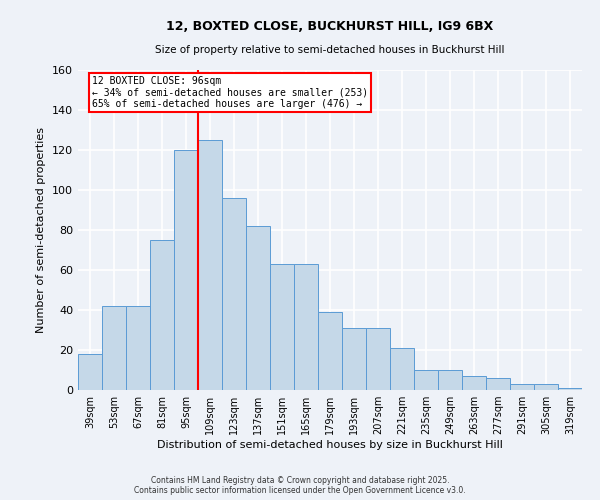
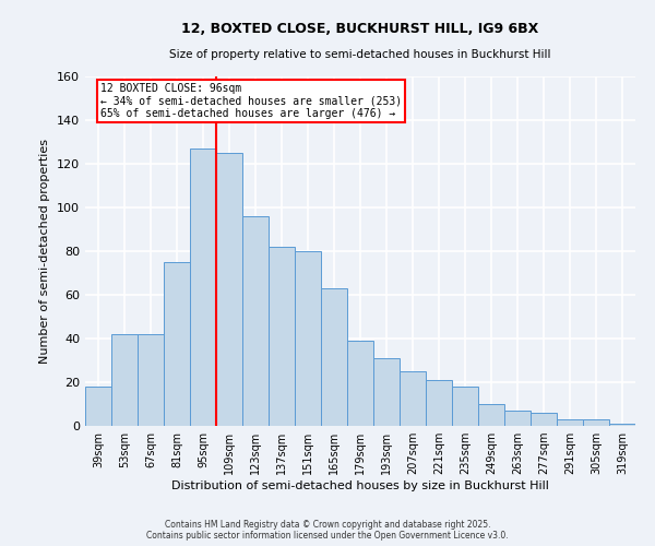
95sqm: 120 -> 127
151sqm: 63 -> 80
207sqm: 31 -> 25
235sqm: 10 -> 18
